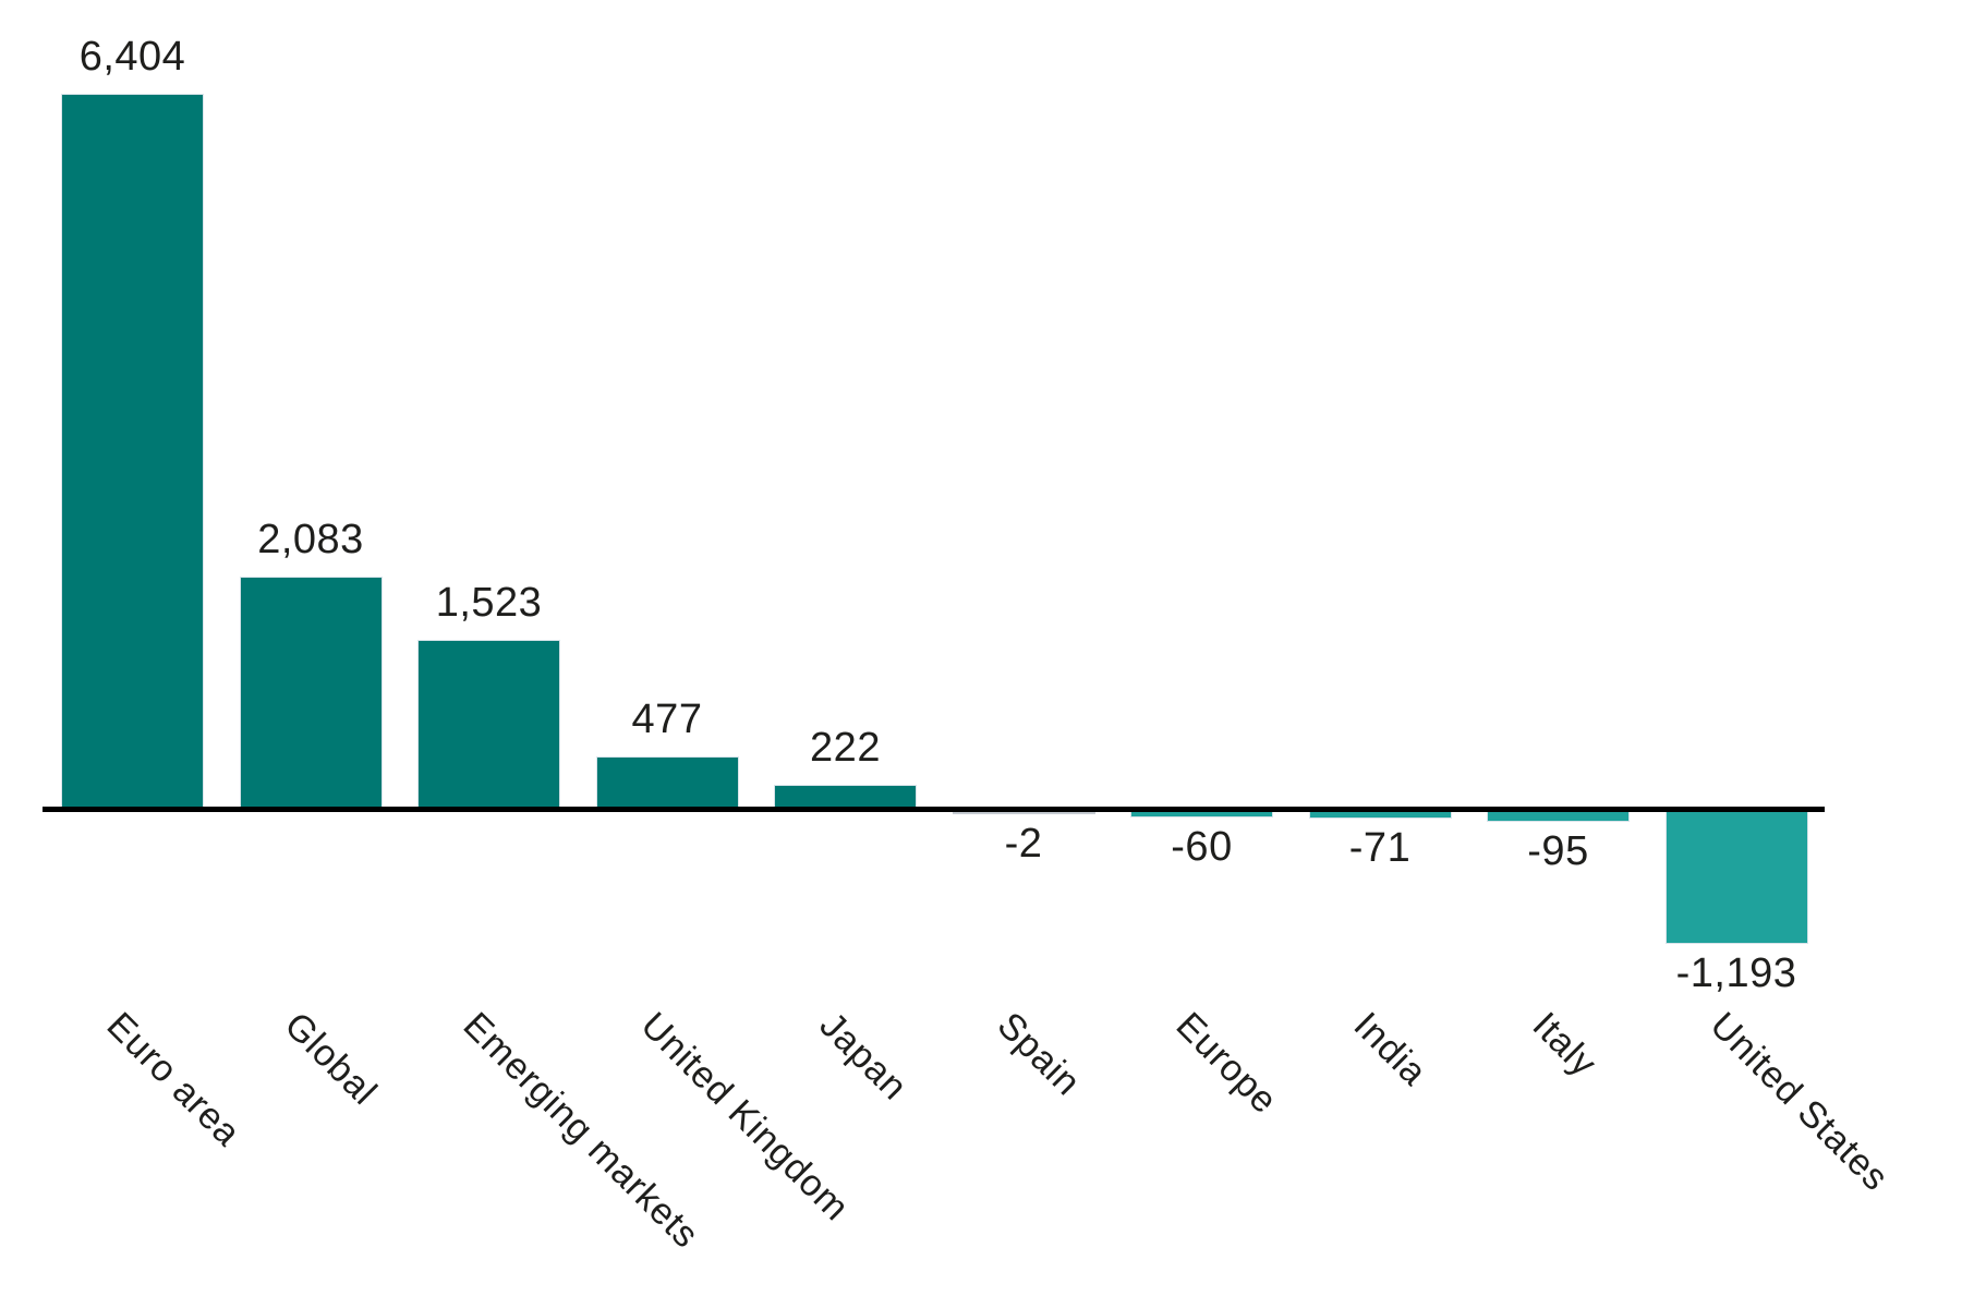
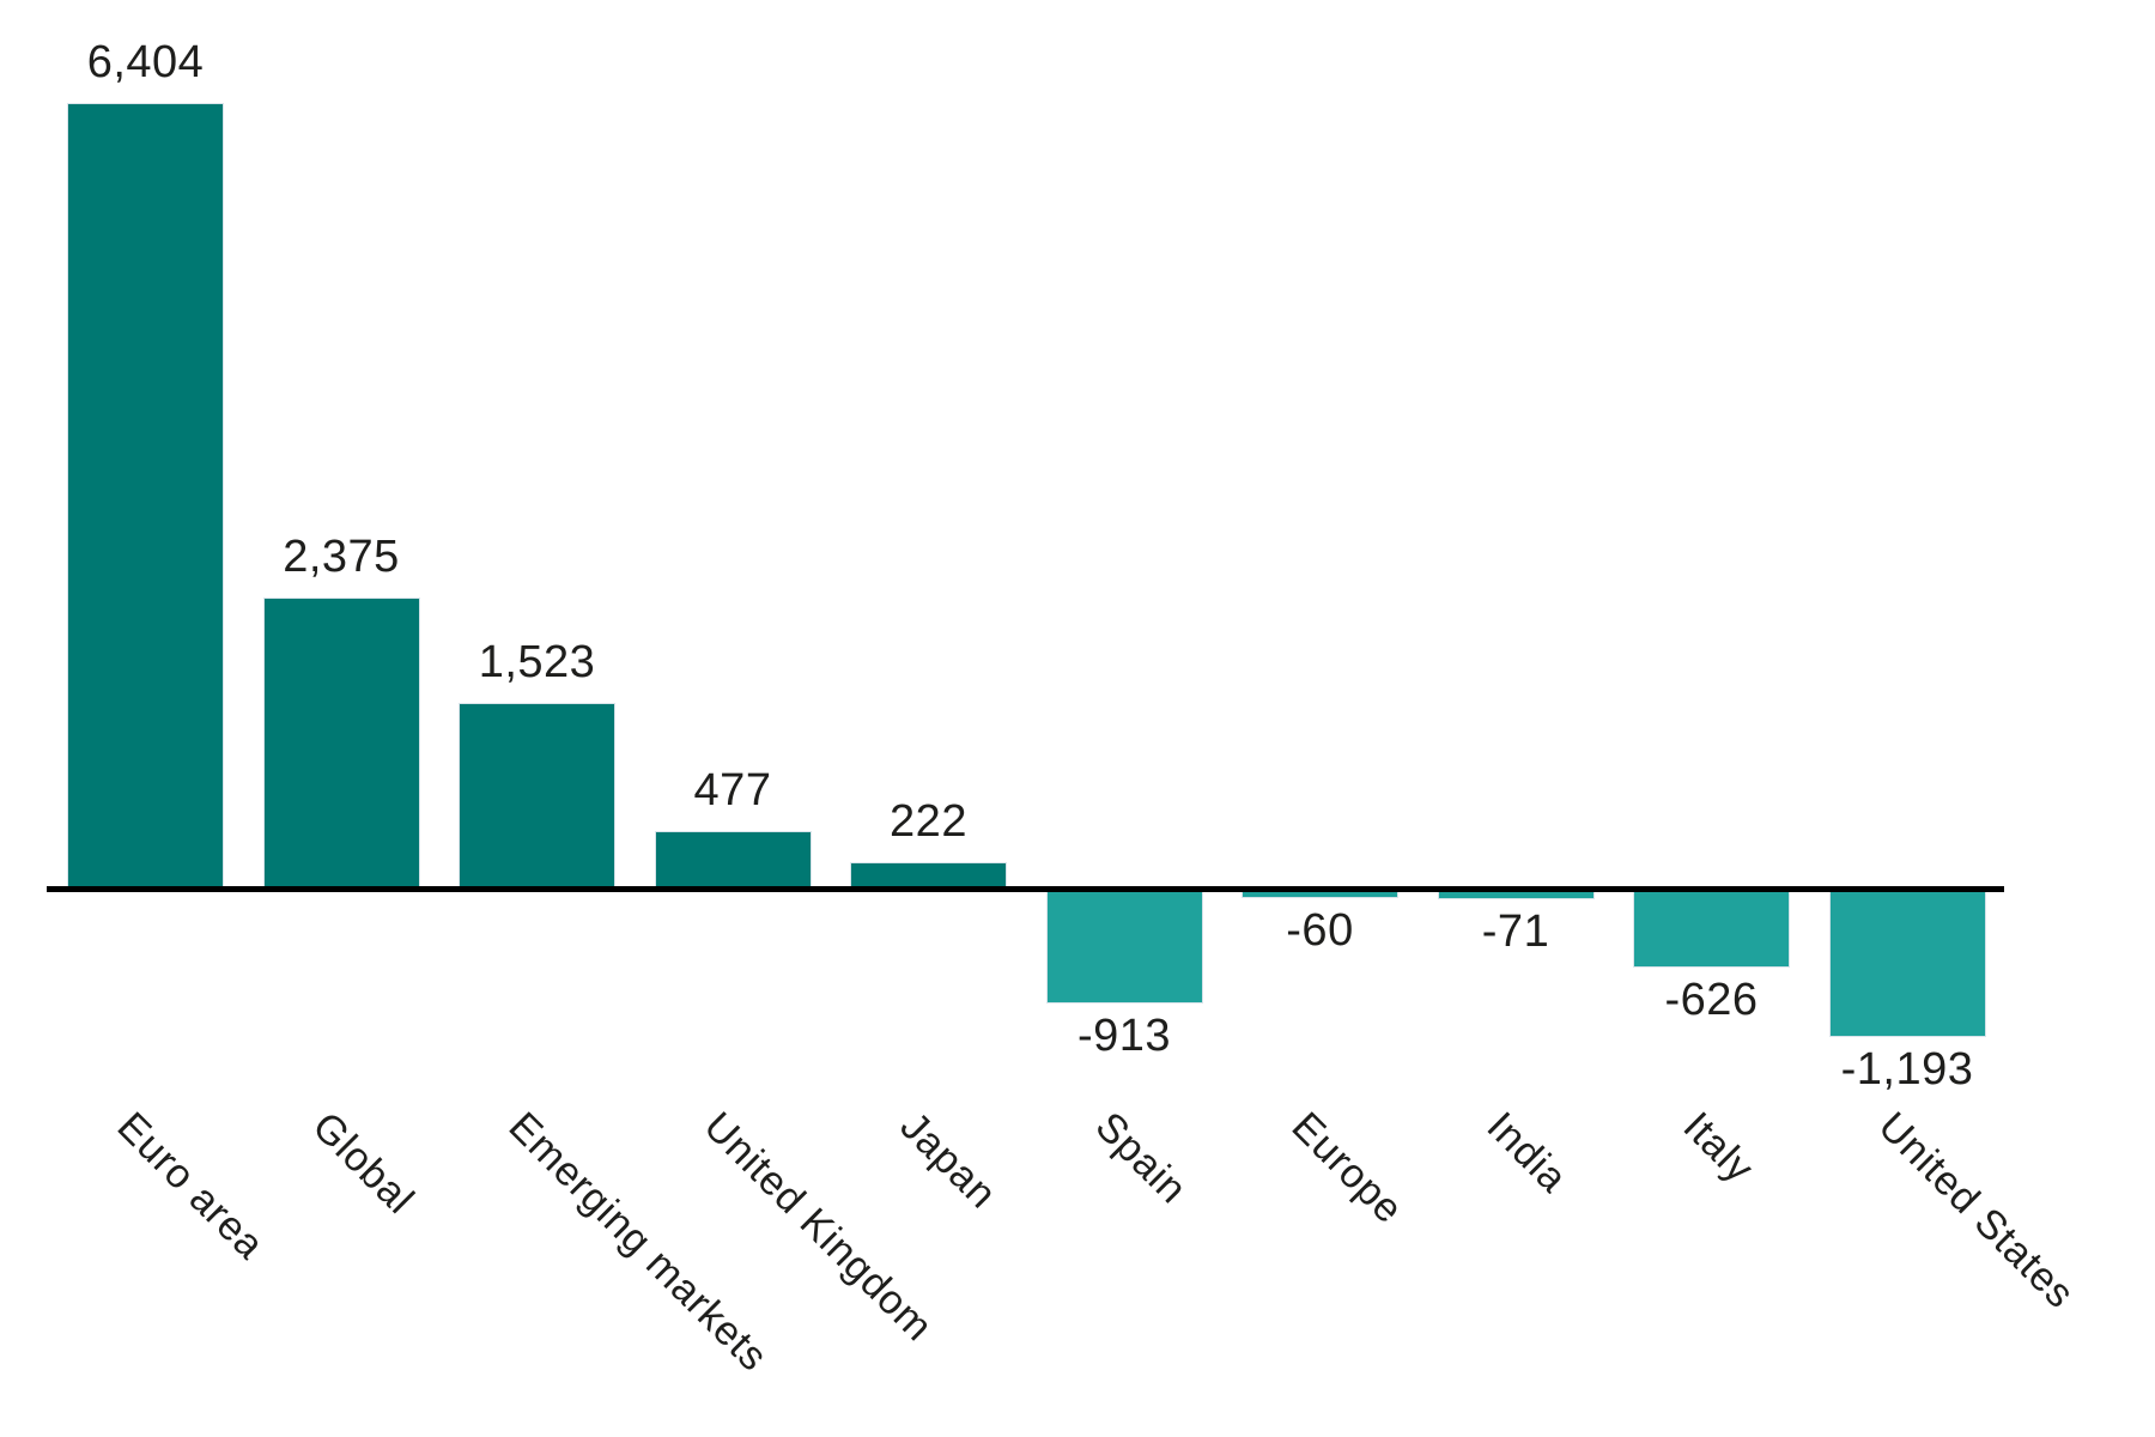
Global: 2,083 -> 2,375
Spain: -2 -> -913
Italy: -95 -> -626
